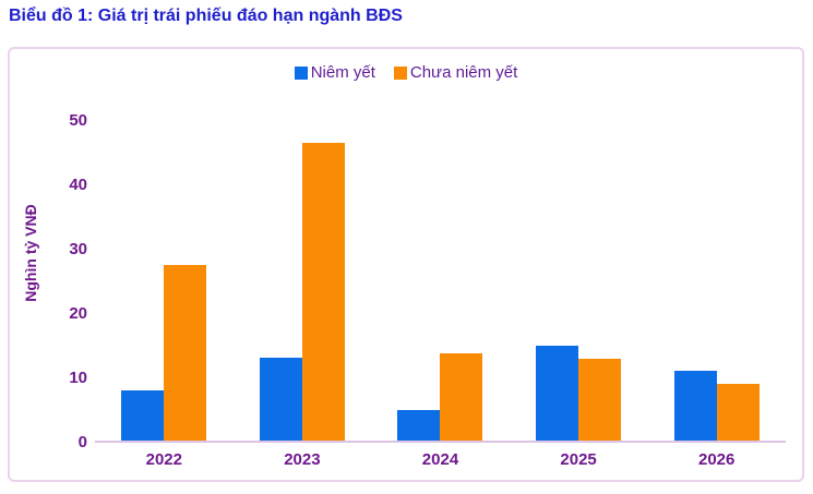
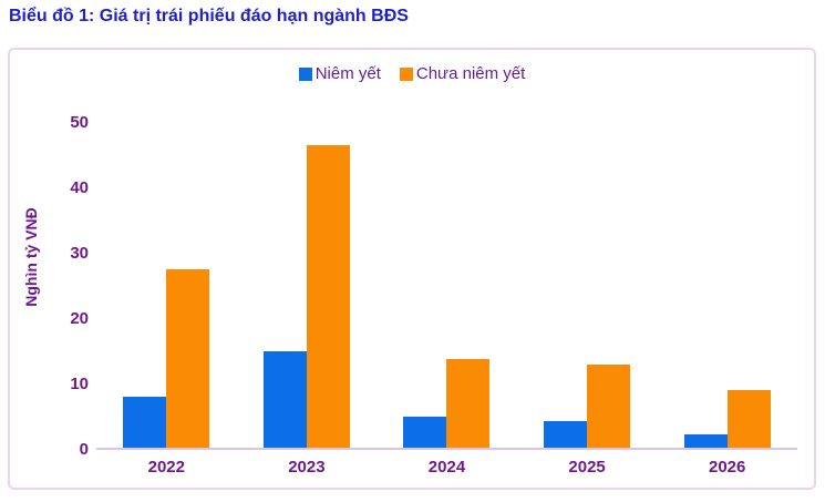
Niêm yết/2023: 13 -> 15
Niêm yết/2025: 15 -> 4
Niêm yết/2026: 11 -> 2
